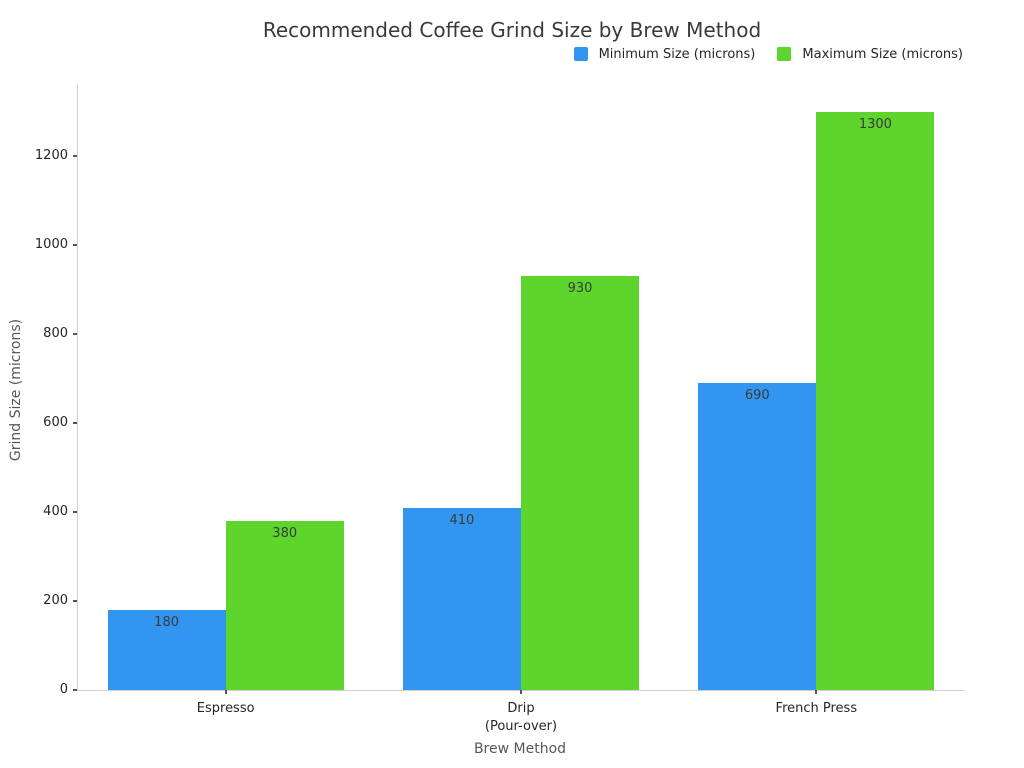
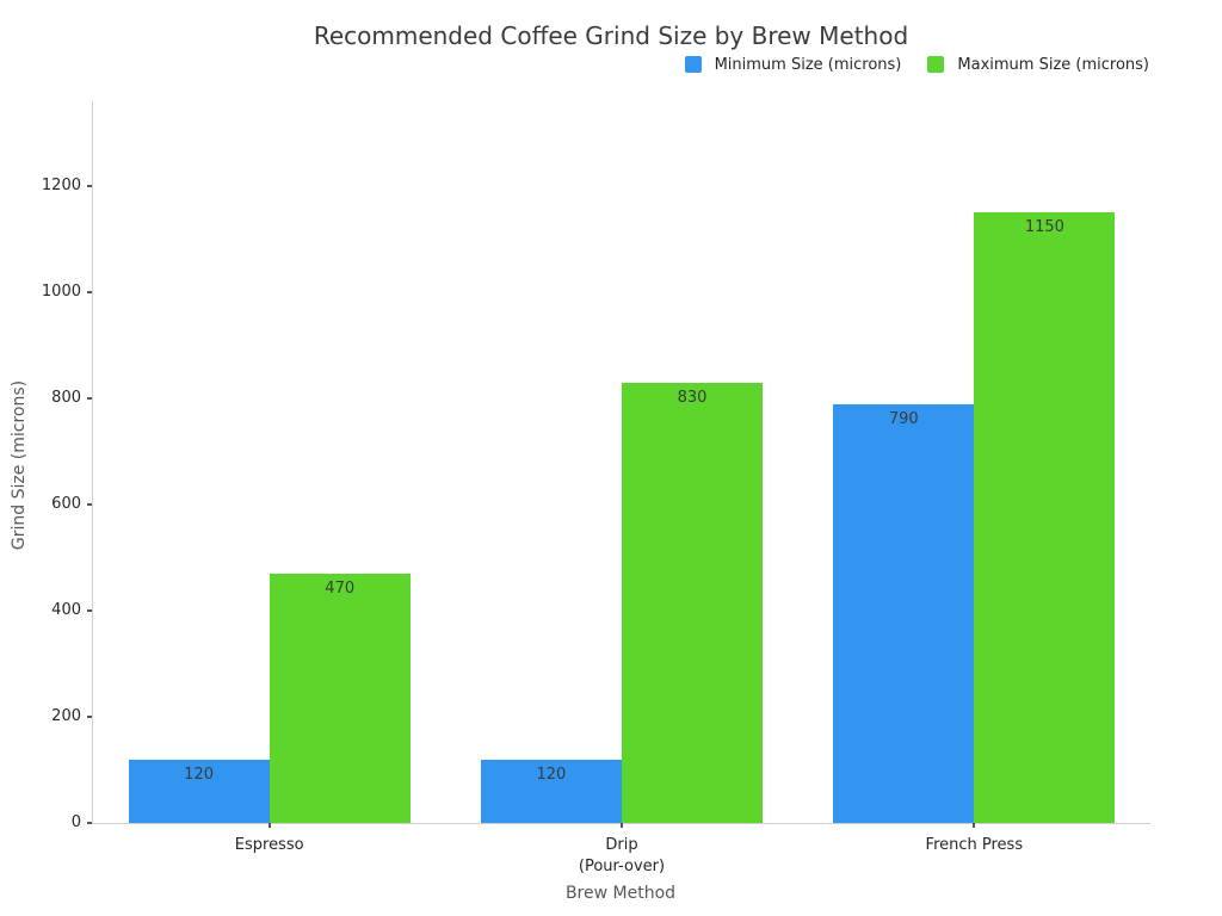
Minimum Size (microns)/Espresso: 180 -> 120
Maximum Size (microns)/Espresso: 380 -> 470
Minimum Size (microns)/Drip (Pour-over): 410 -> 120
Maximum Size (microns)/Drip (Pour-over): 930 -> 830
Minimum Size (microns)/French Press: 690 -> 790
Maximum Size (microns)/French Press: 1300 -> 1150
